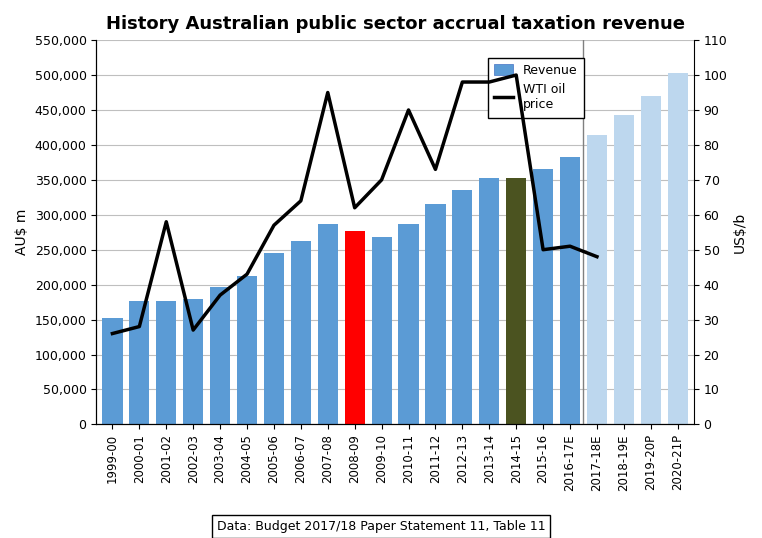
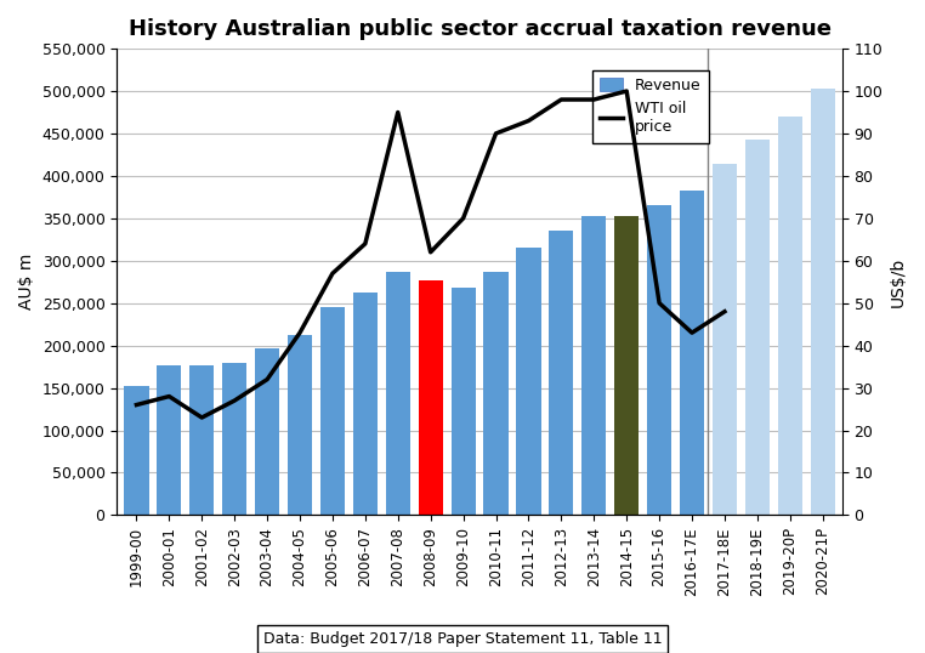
WTI oil price/2001-02: 58 -> 23
WTI oil price/2003-04: 37 -> 32
WTI oil price/2011-12: 73 -> 93
WTI oil price/2016-17E: 51 -> 43
